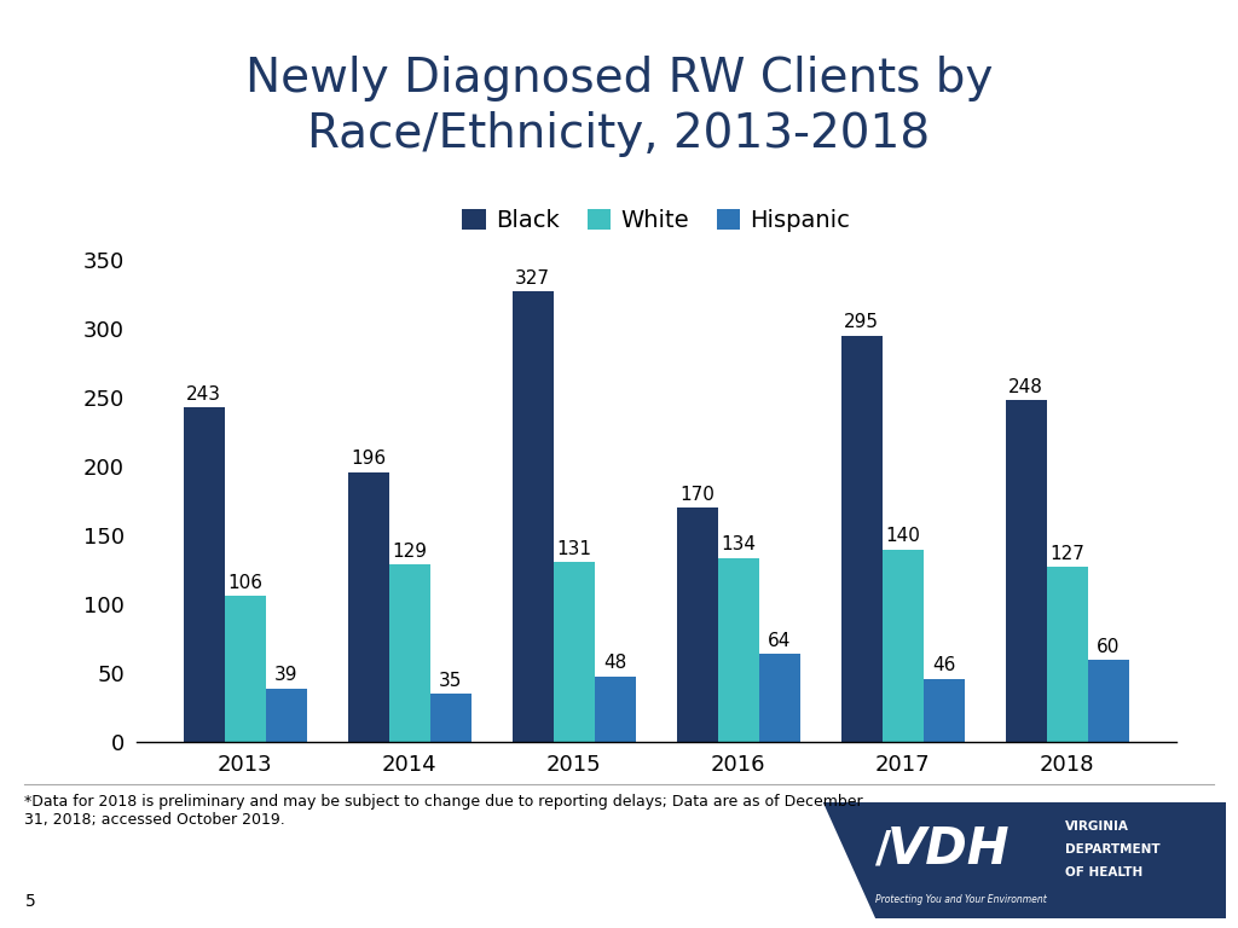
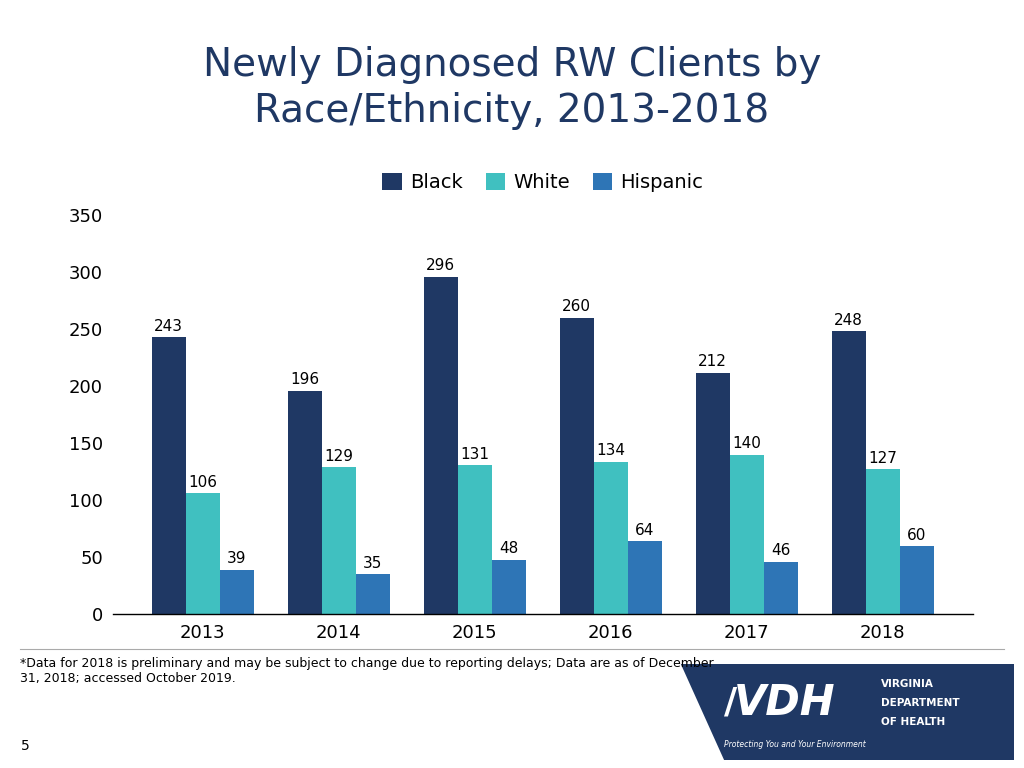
Black/2015: 327 -> 296
Black/2016: 170 -> 260
Black/2017: 295 -> 212
